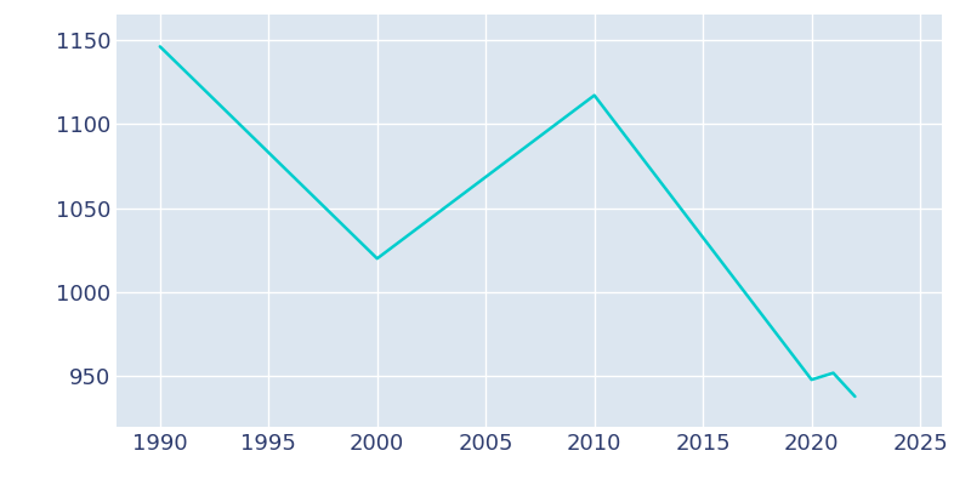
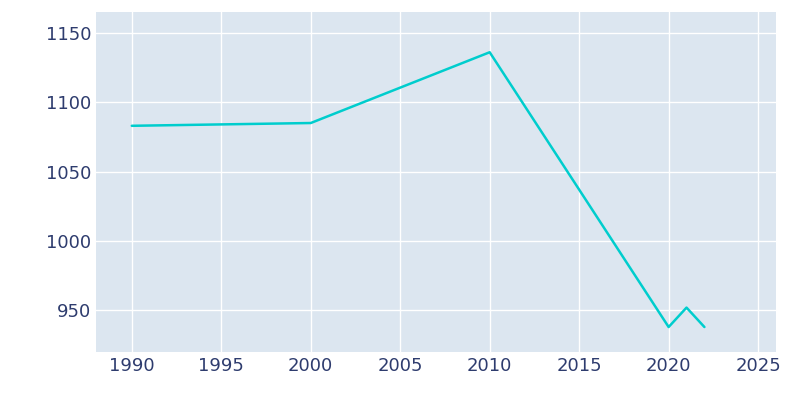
1990: 1146 -> 1083
2000: 1020 -> 1085
2010: 1117 -> 1136
2020: 948 -> 938
